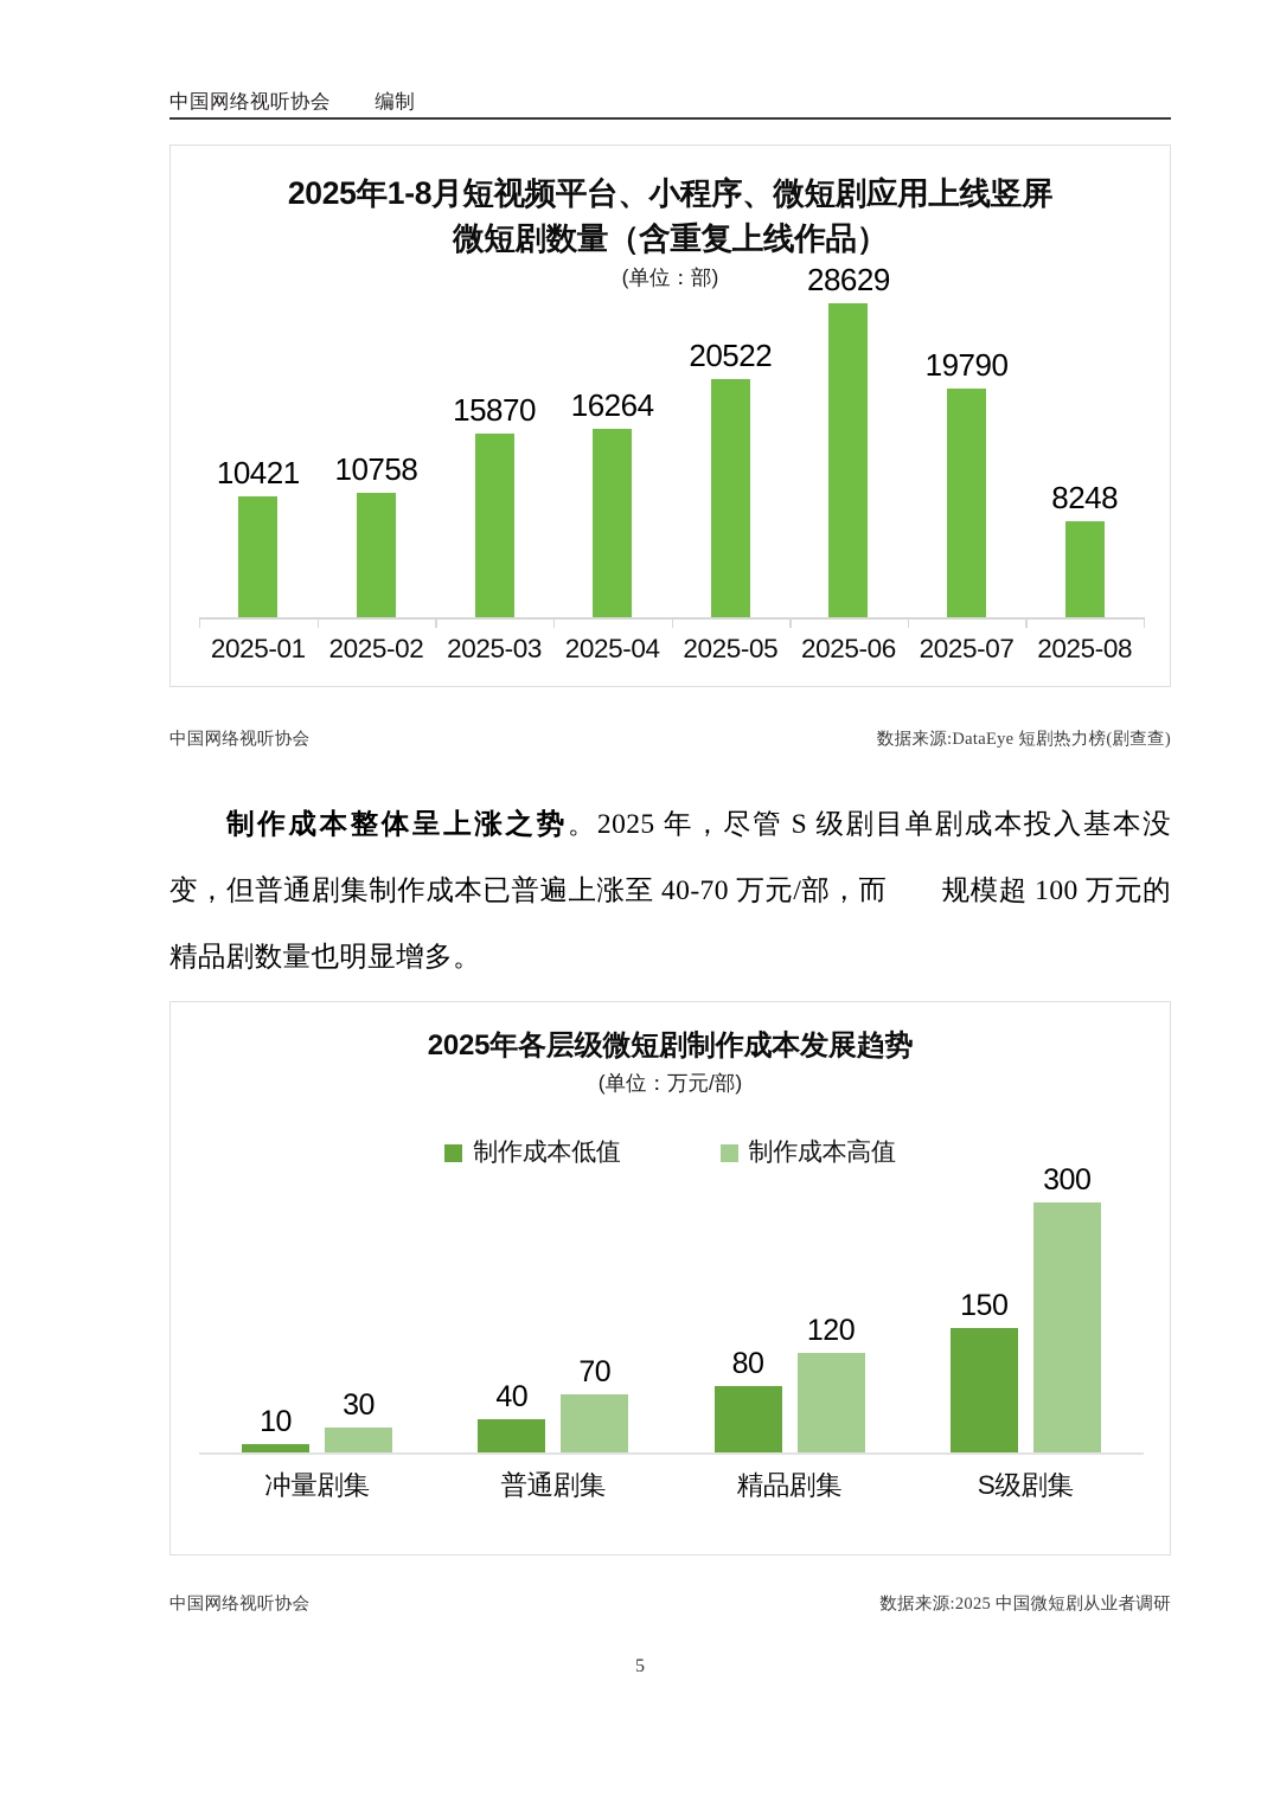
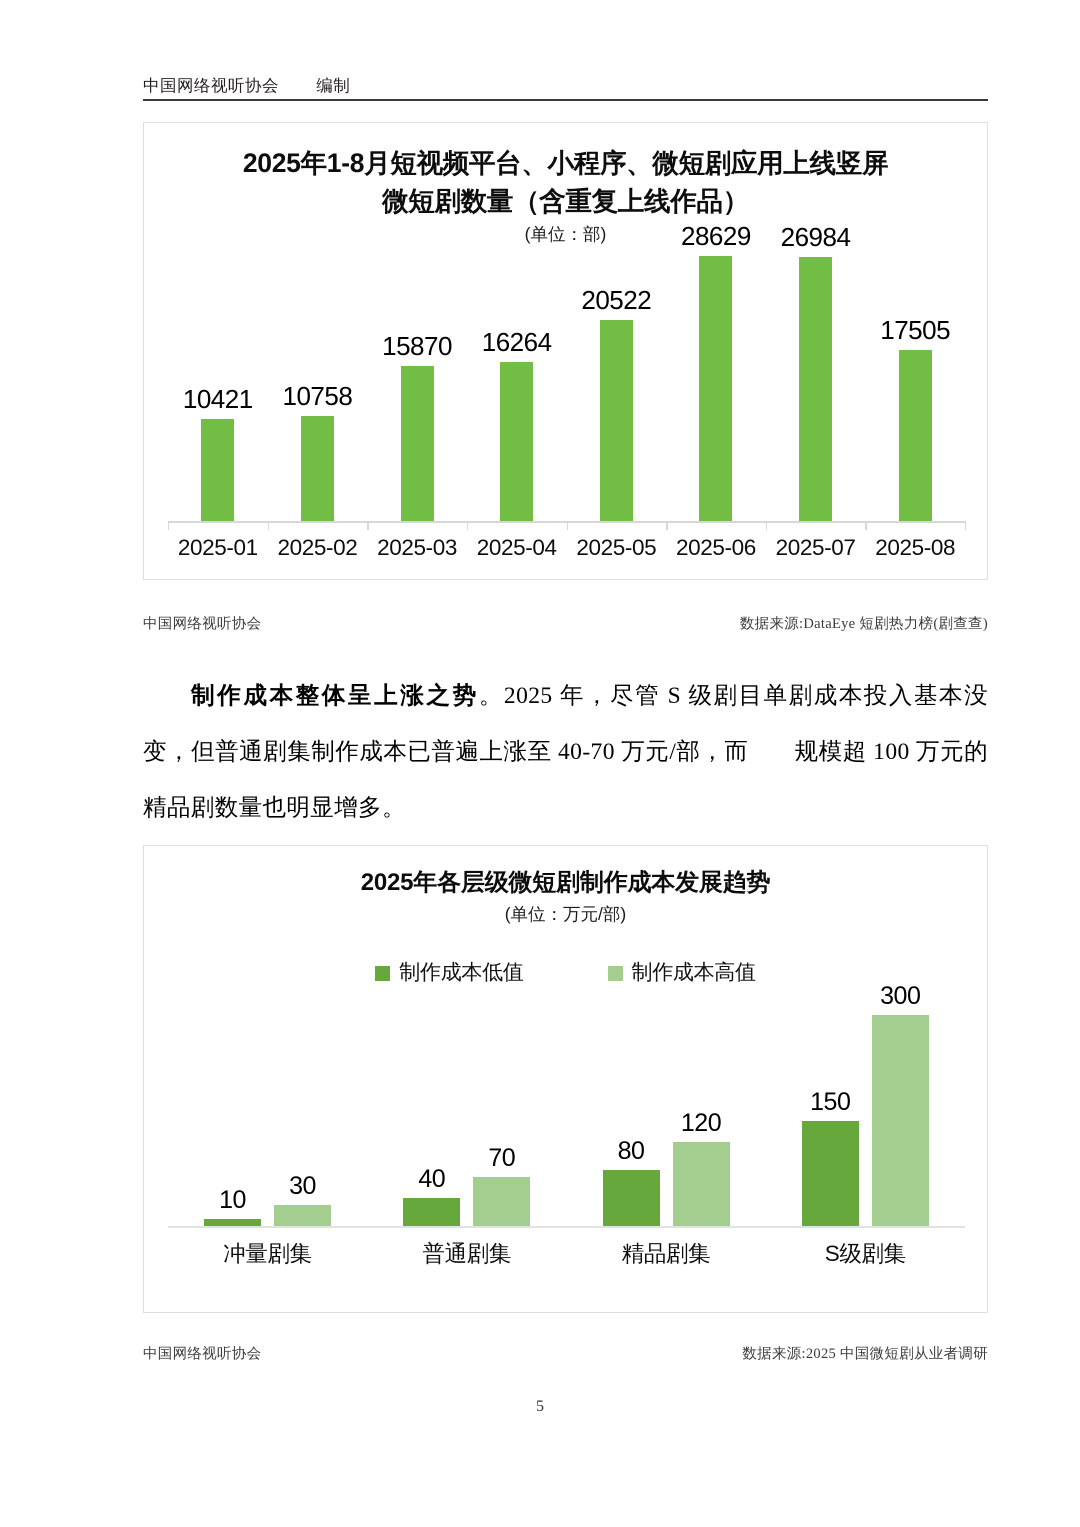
2025年1-8月短视频平台、小程序、微短剧应用上线竖屏微短剧数量（含重复上线作品）/2025-07: 19790 -> 26984
2025年1-8月短视频平台、小程序、微短剧应用上线竖屏微短剧数量（含重复上线作品）/2025-08: 8248 -> 17505
